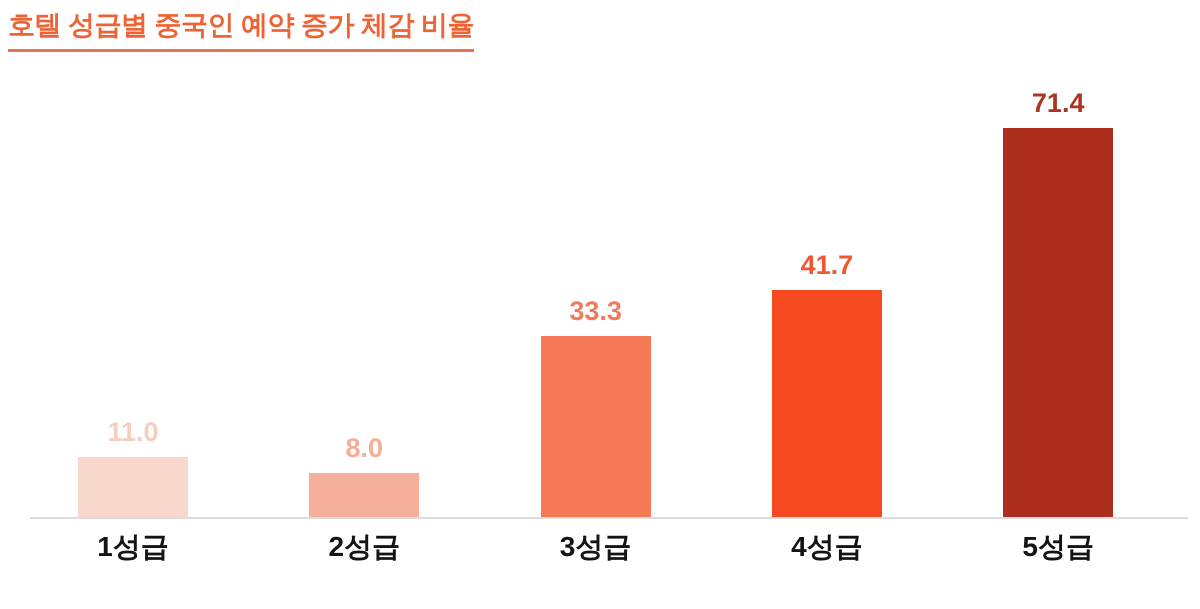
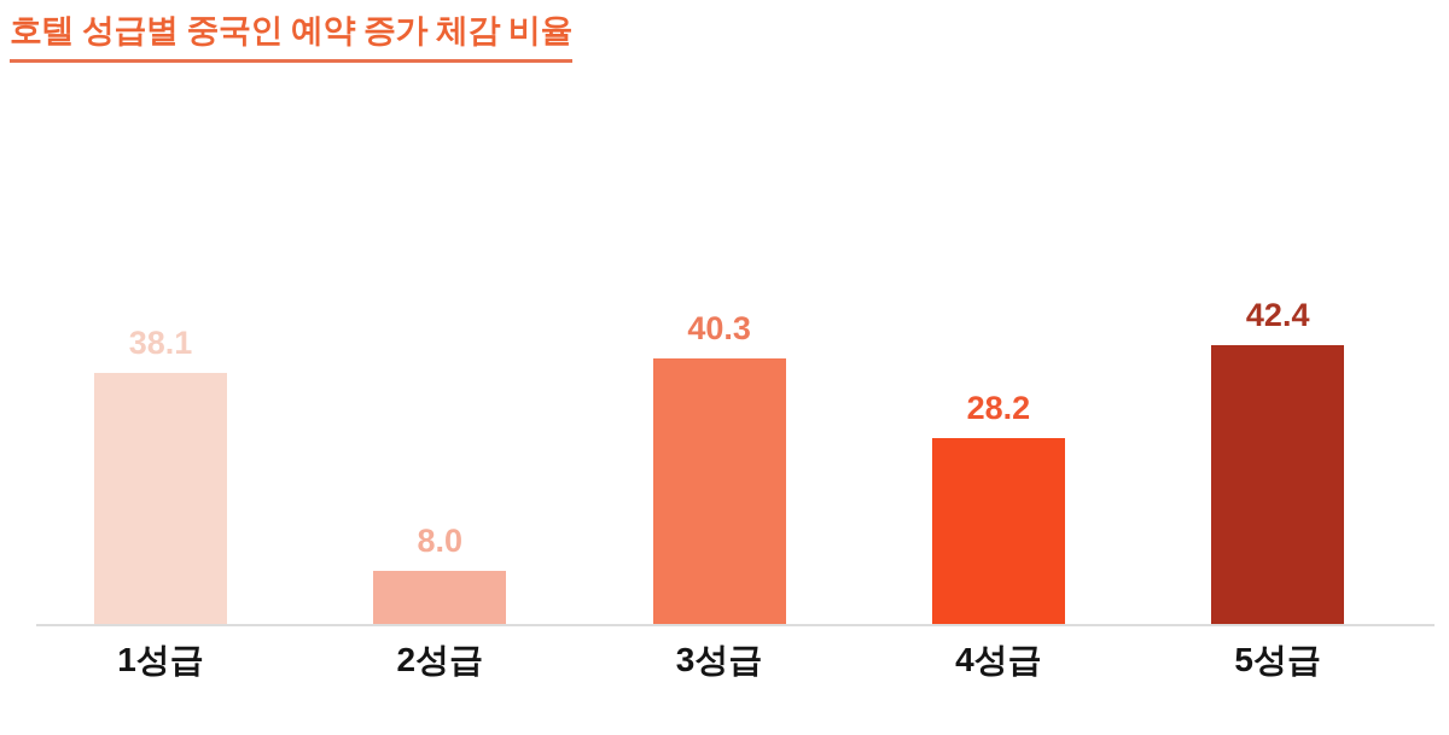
1성급: 11.0 -> 38.1
3성급: 33.3 -> 40.3
4성급: 41.7 -> 28.2
5성급: 71.4 -> 42.4
